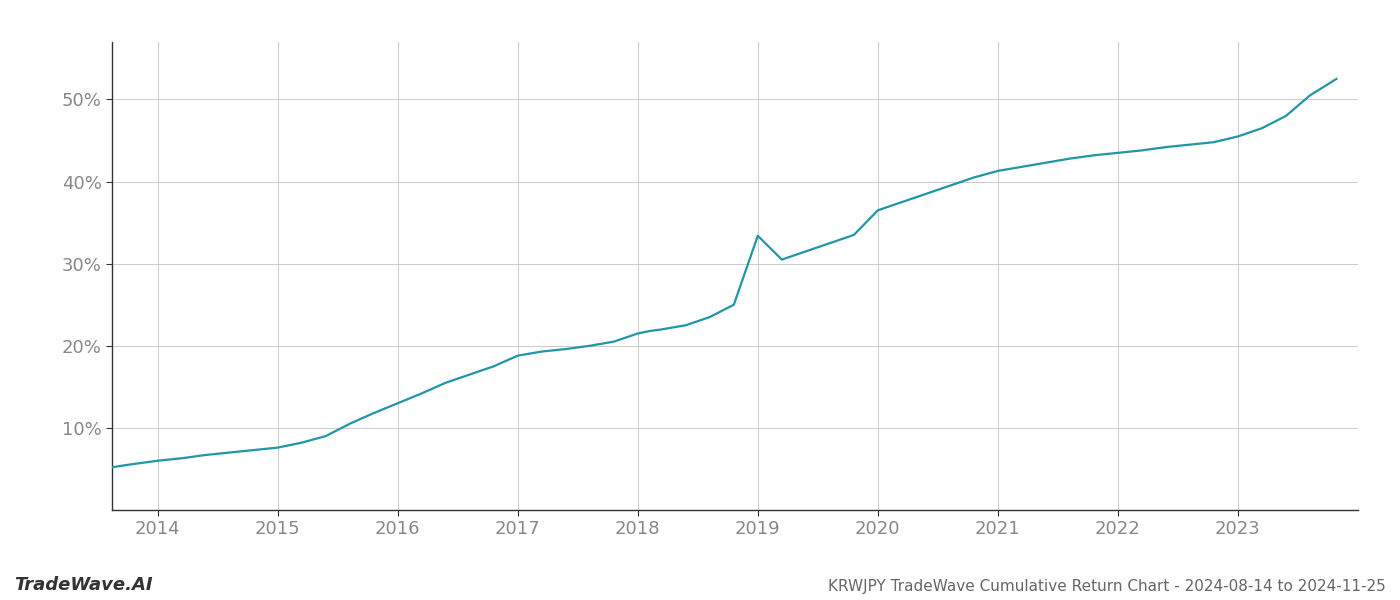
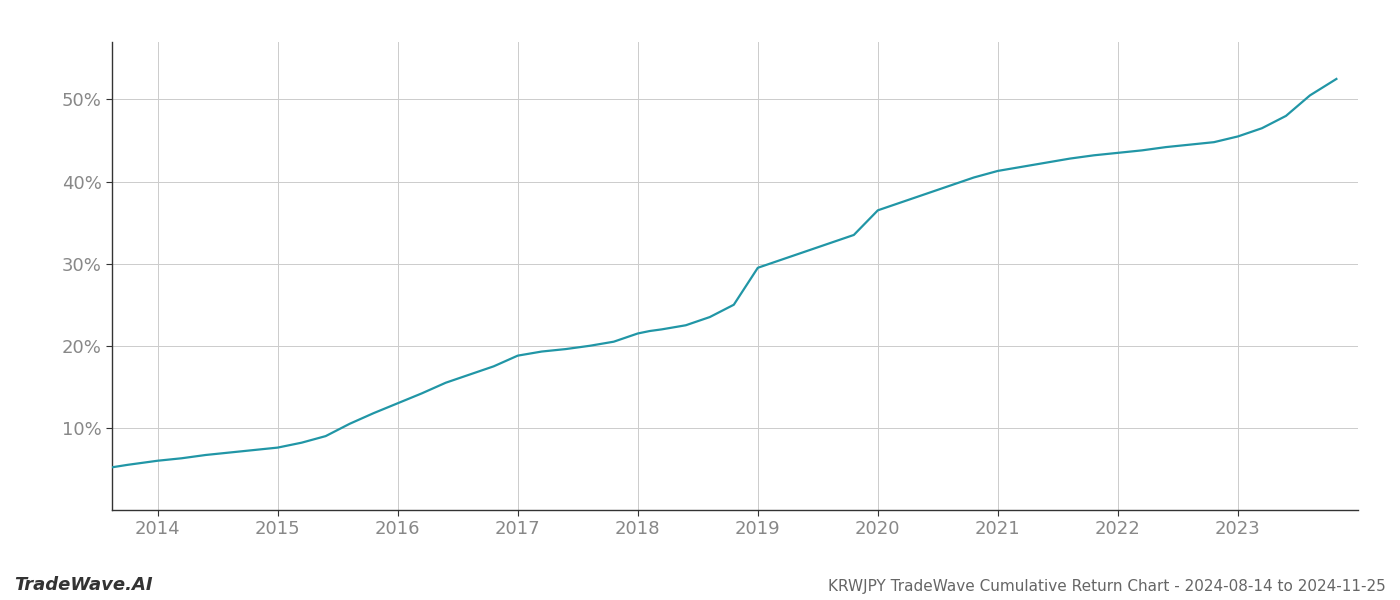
2019: 33.4% -> 29.5%
